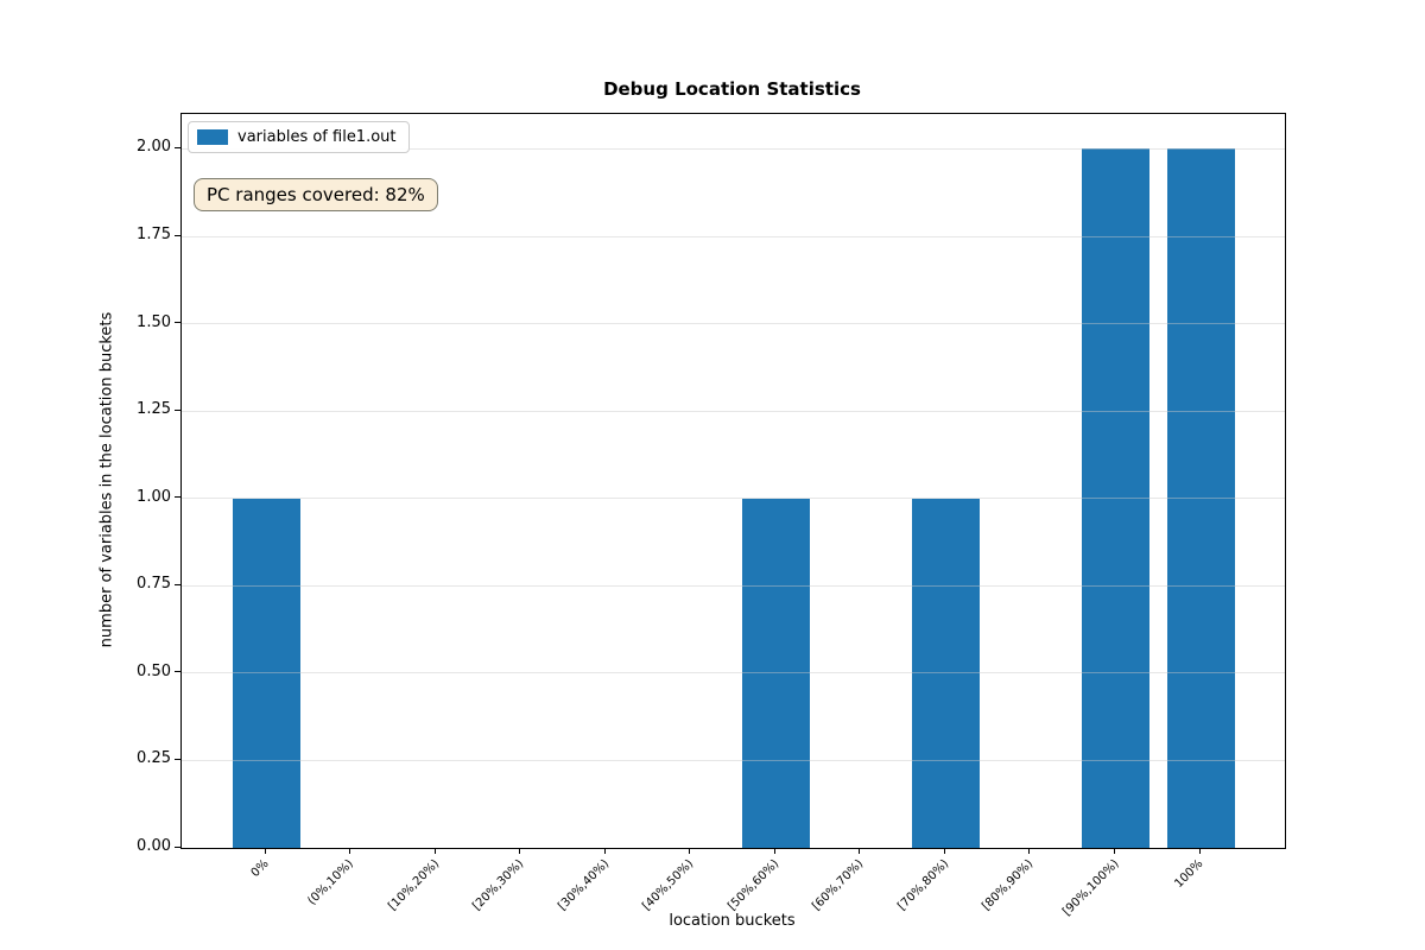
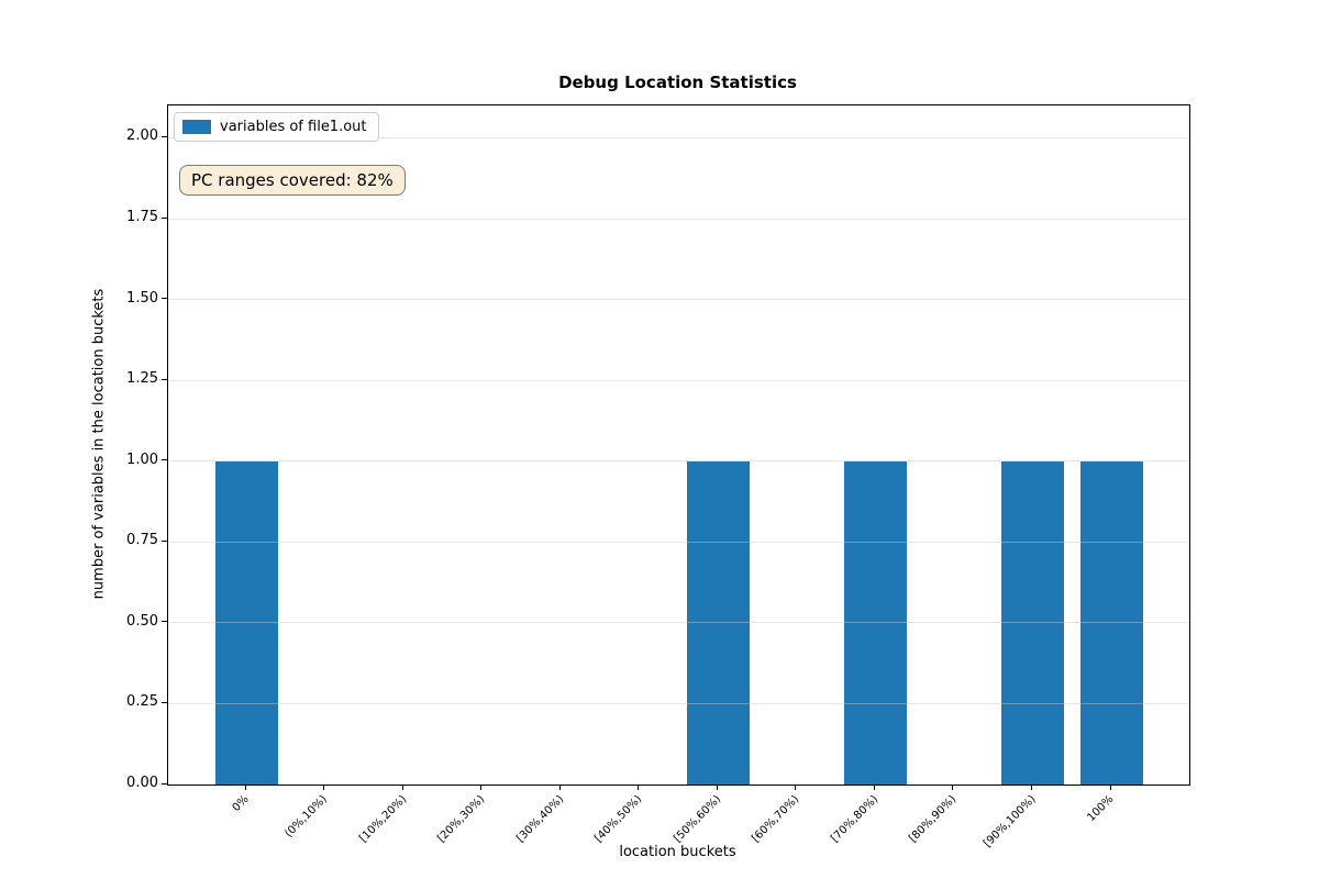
[90%,100%): 2 -> 1
100%: 2 -> 1
